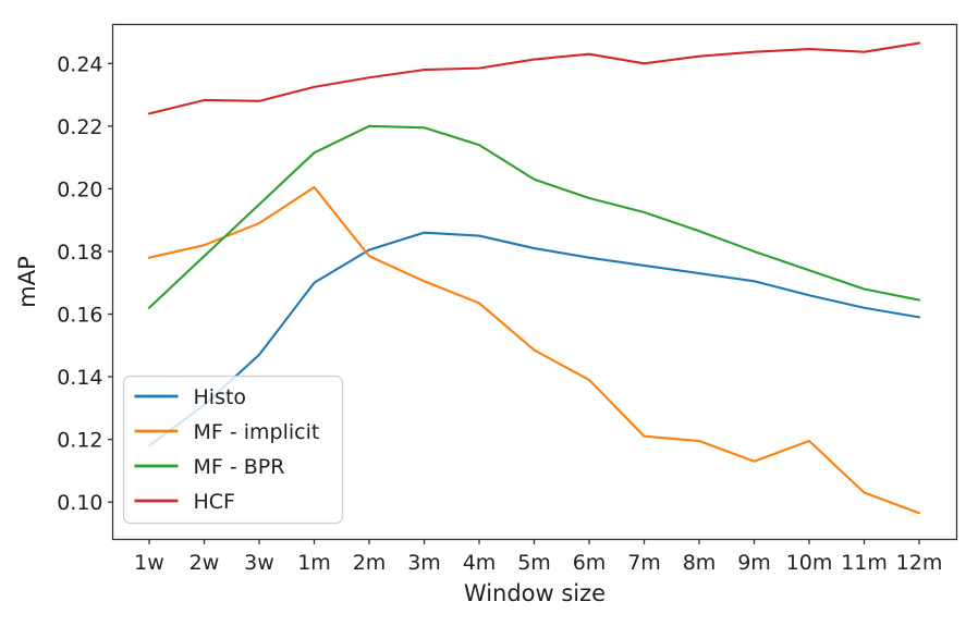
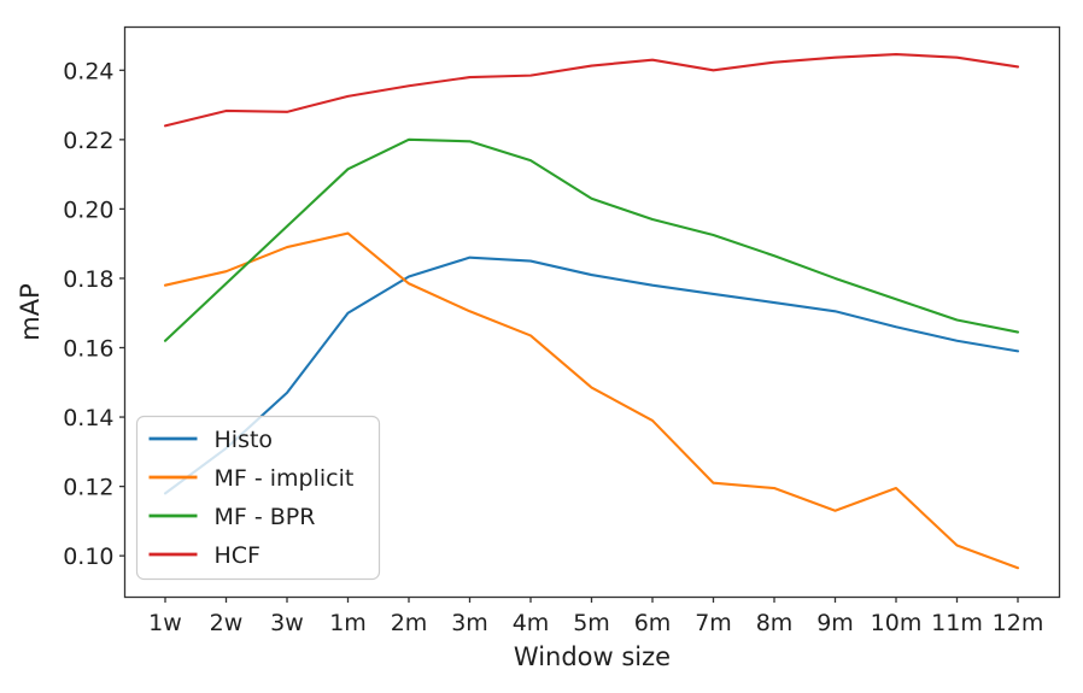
MF - implicit/1m: 0.201 -> 0.193
HCF/12m: 0.246 -> 0.241
